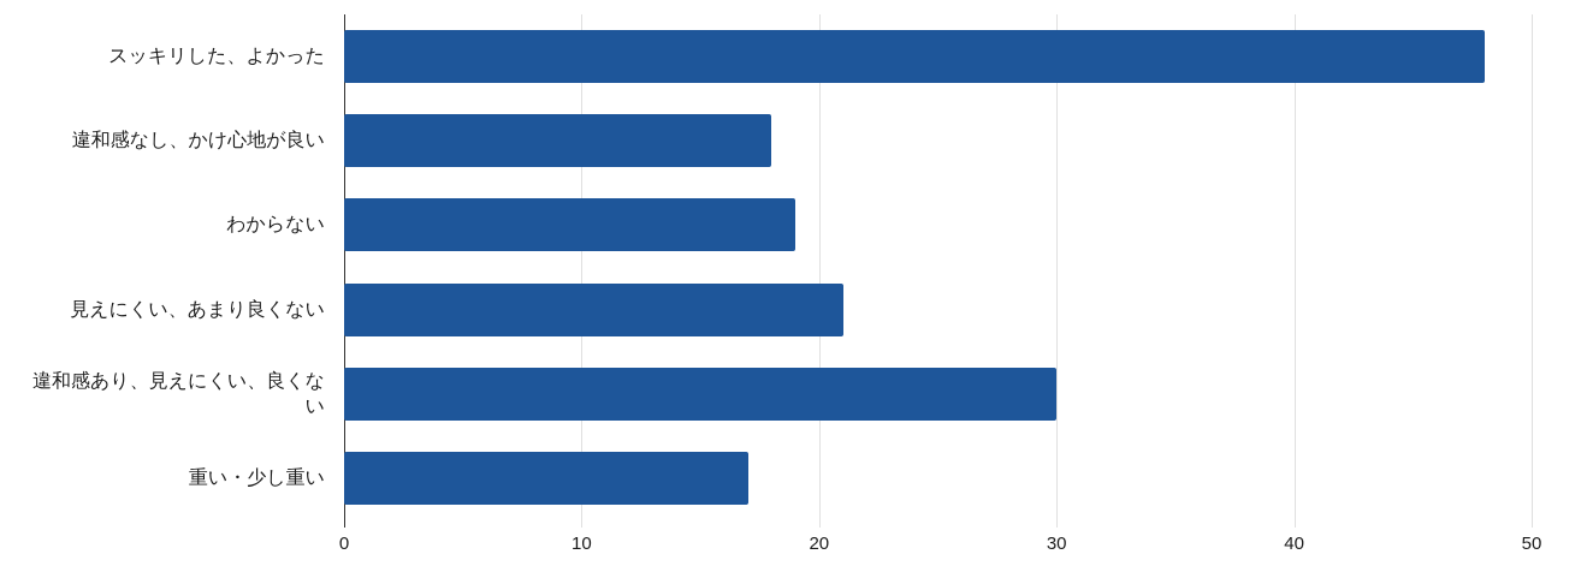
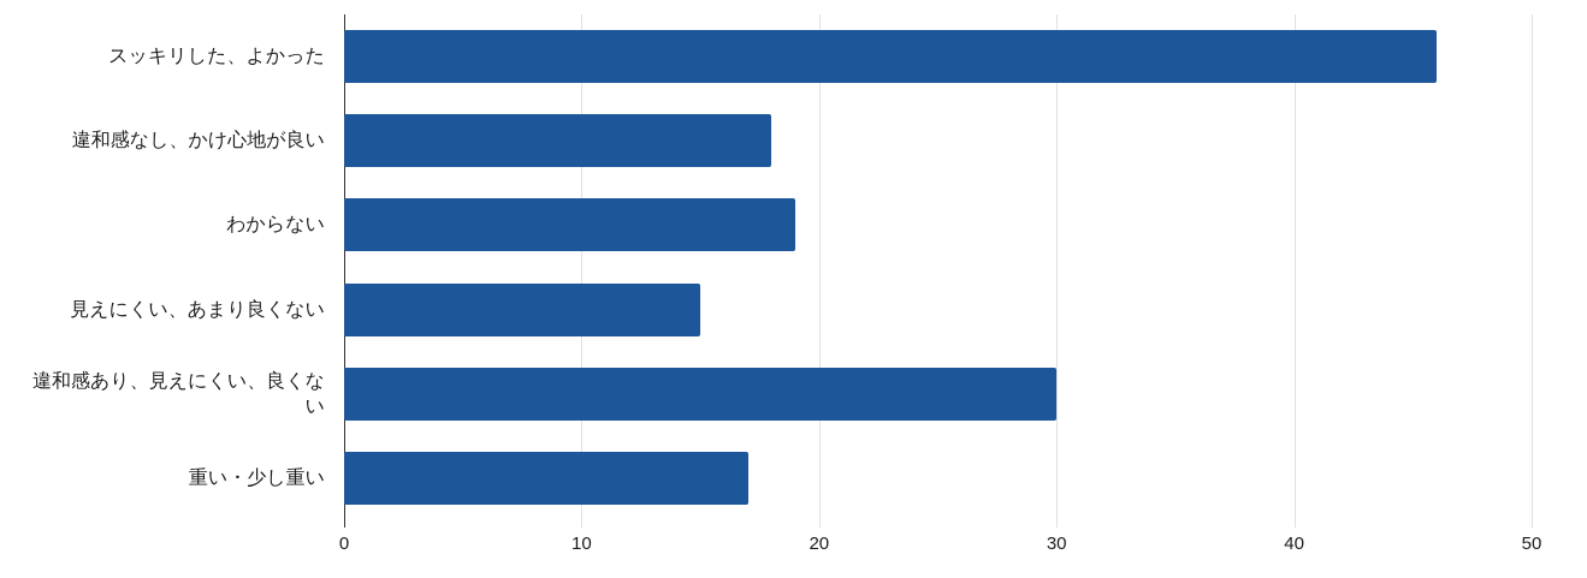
スッキリした、よかった: 48 -> 46
見えにくい、あまり良くない: 21 -> 15
